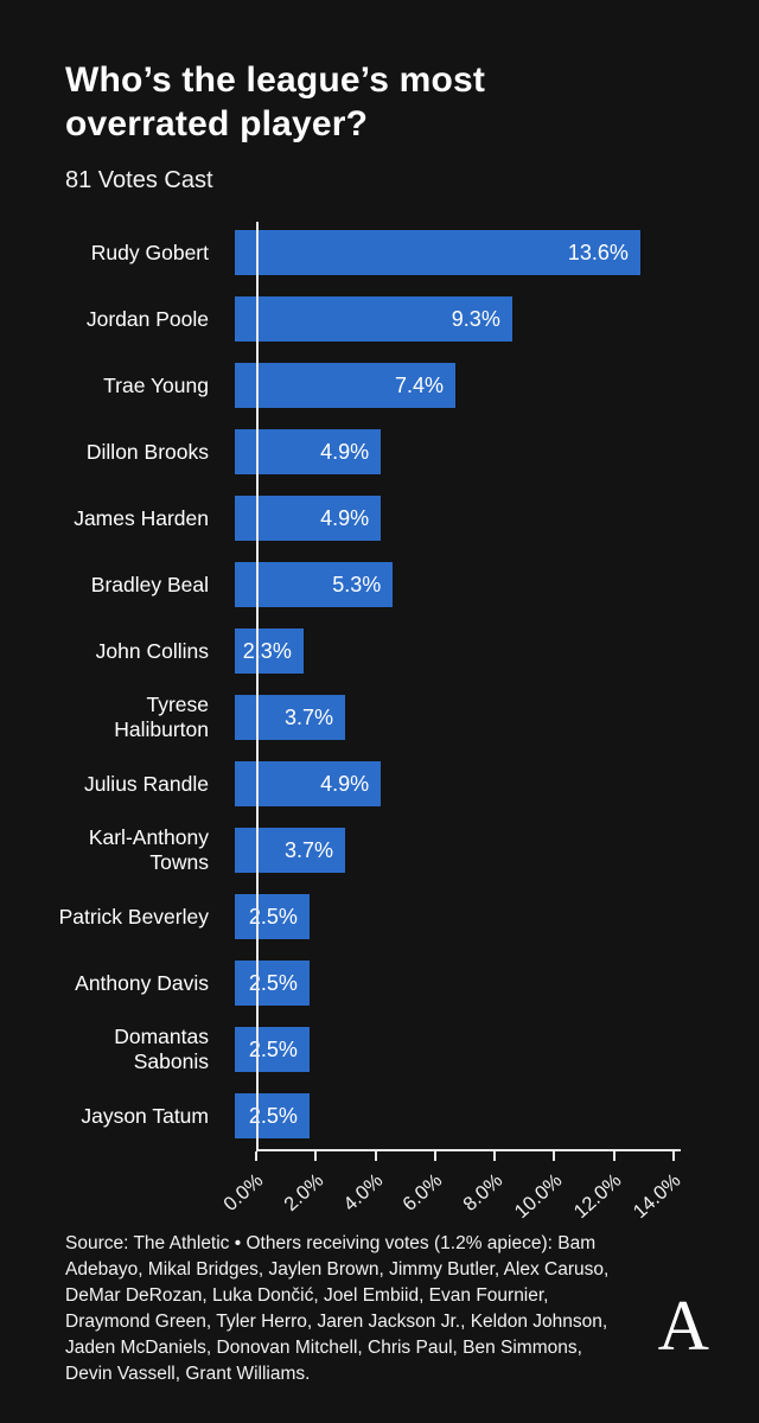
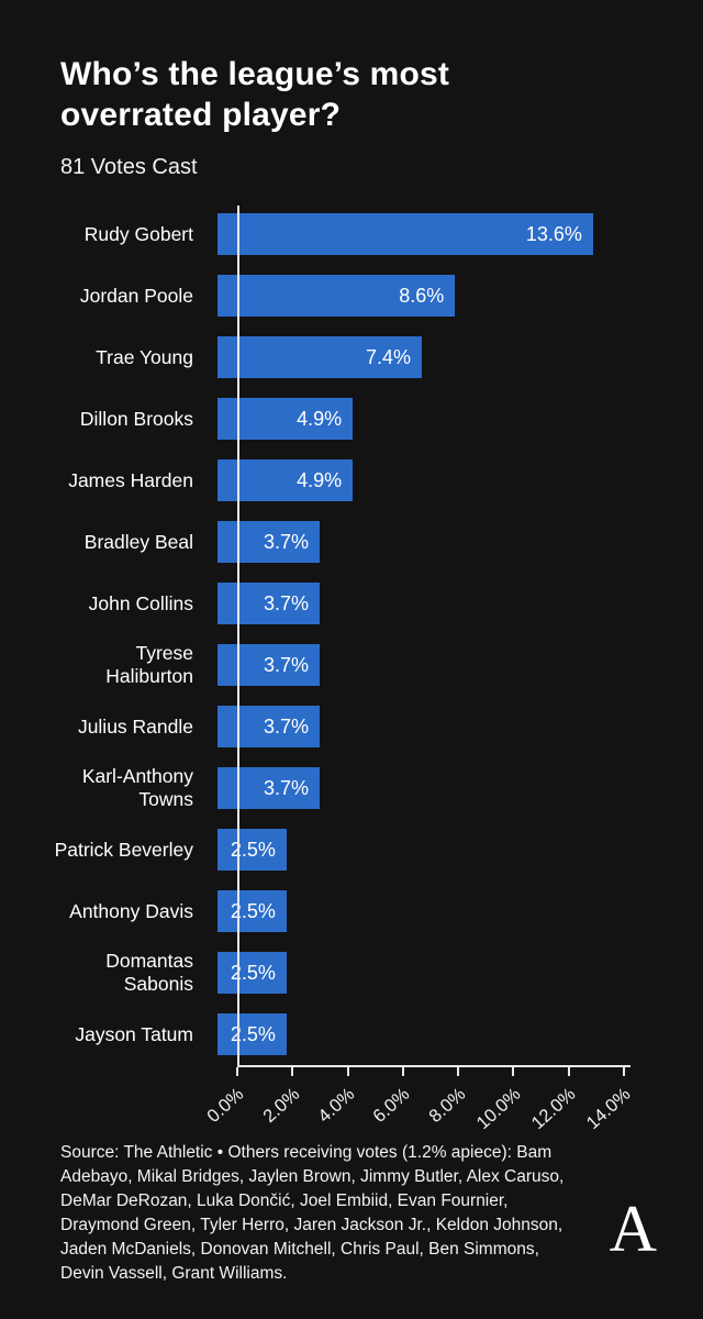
Jordan Poole: 9.3% -> 8.6%
Bradley Beal: 5.3% -> 3.7%
John Collins: 2.3% -> 3.7%
Julius Randle: 4.9% -> 3.7%
